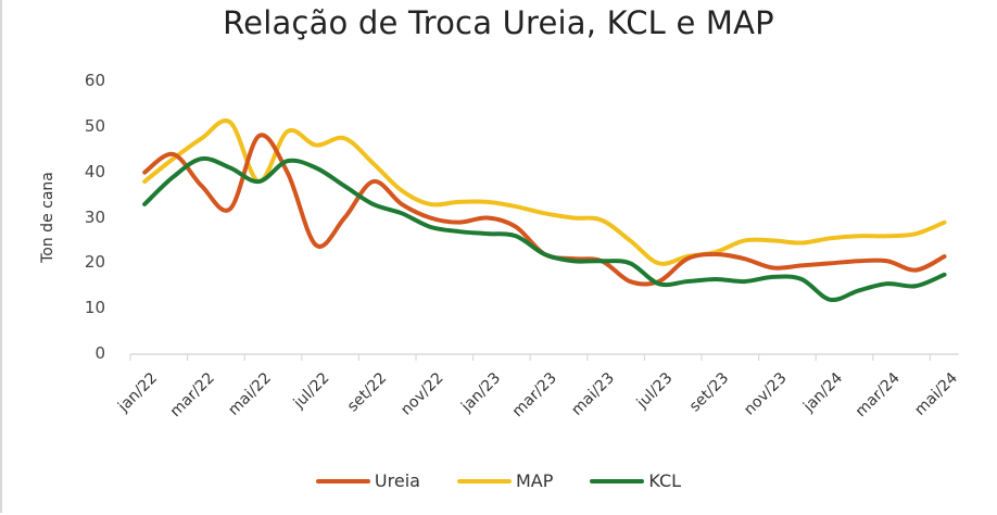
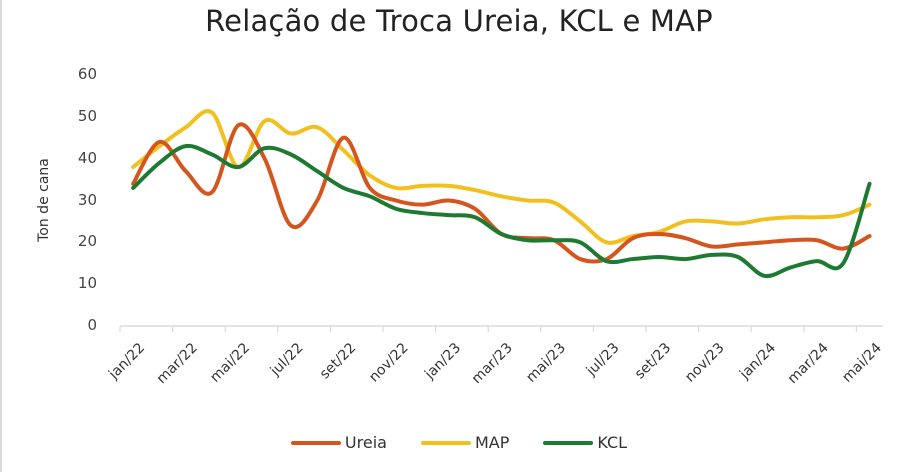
Ureia/jan/22: 40 -> 34
Ureia/set/22: 38 -> 45
KCL/mai/24: 18 -> 34
